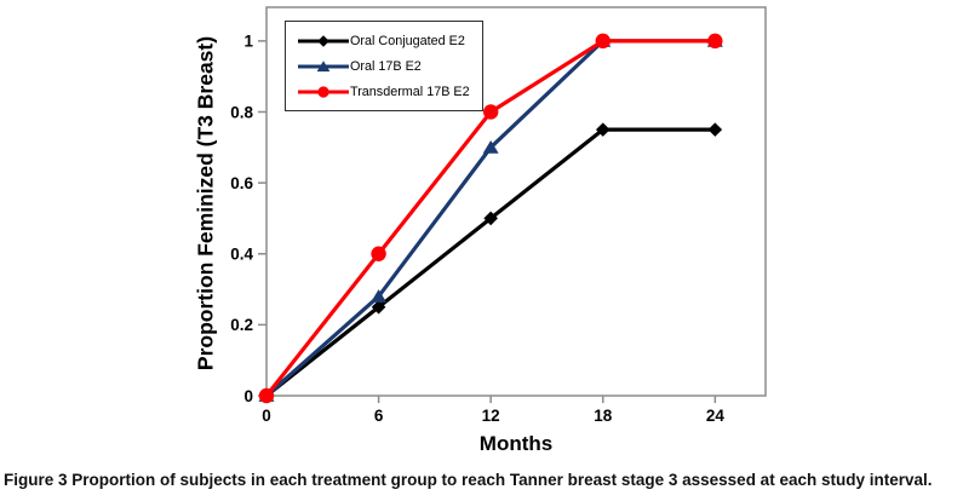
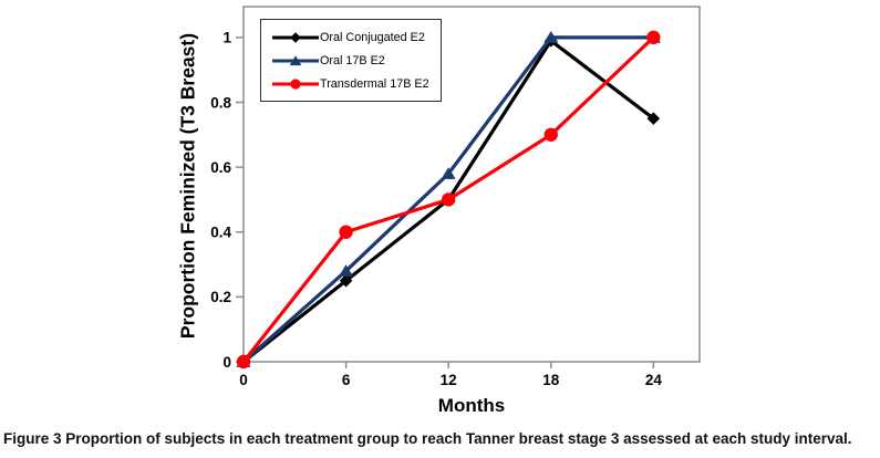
Oral 17B E2/12: 0.70 -> 0.58
Transdermal 17B E2/12: 0.8 -> 0.5
Oral Conjugated E2/18: 0.75 -> 0.99
Transdermal 17B E2/18: 1.0 -> 0.7
